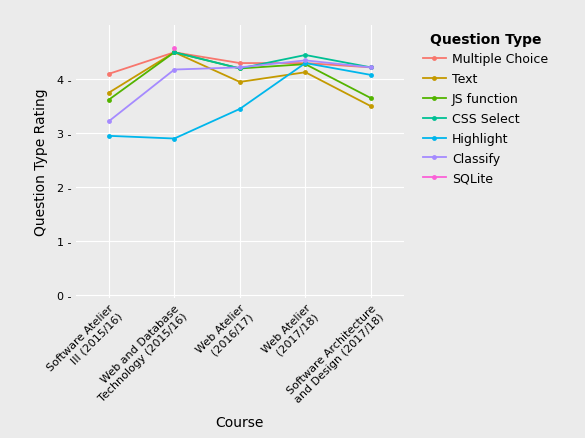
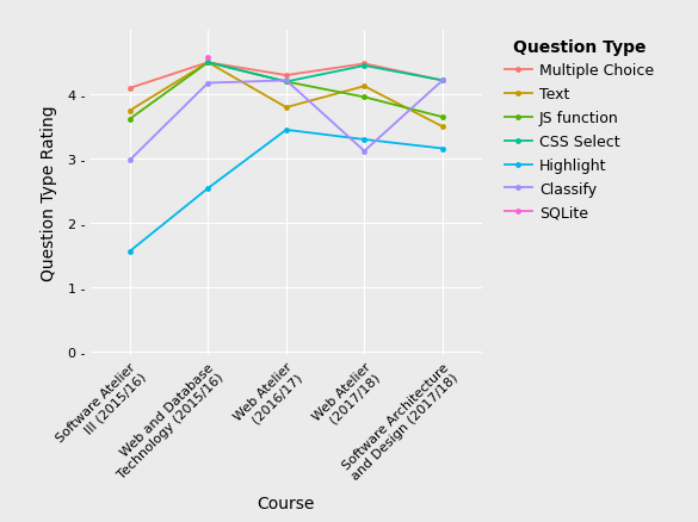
Highlight/Software Atelier III (2015/16): 2.95 - -> 1.56 -
Classify/Software Atelier III (2015/16): 3.22 - -> 2.98 -
Highlight/Web and Database Technology (2015/16): 2.90 - -> 2.54 -
Text/Web Atelier (2016/17): 3.95 - -> 3.80 -
Multiple Choice/Web Atelier (2017/18): 4.30 - -> 4.48 -
JS function/Web Atelier (2017/18): 4.28 - -> 3.96 -
Highlight/Web Atelier (2017/18): 4.30 - -> 3.30 -
Classify/Web Atelier (2017/18): 4.35 - -> 3.12 -
Highlight/Software Architecture and Design (2017/18): 4.08 - -> 3.16 -
